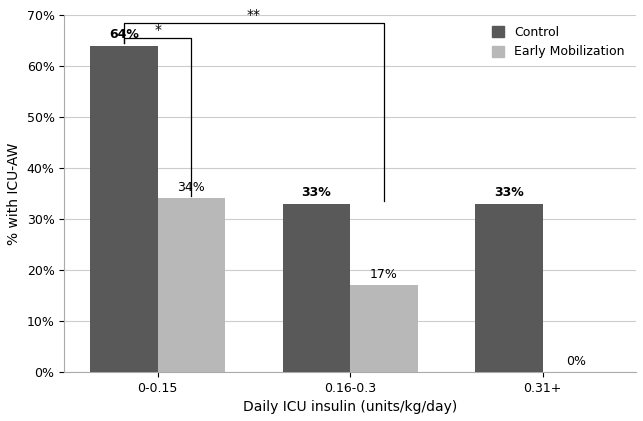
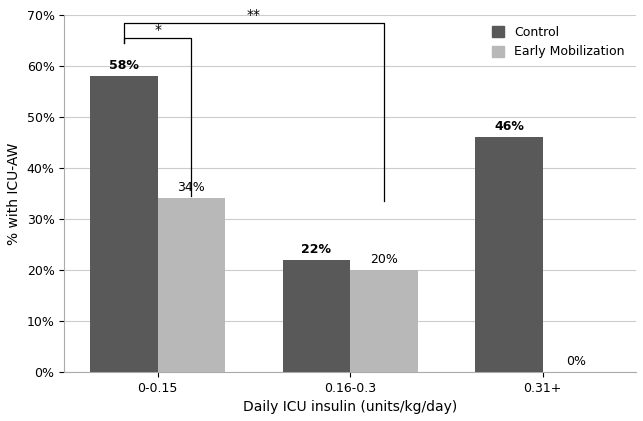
Control/0-0.15: 64% -> 58%
Control/0.16-0.3: 33% -> 22%
Early Mobilization/0.16-0.3: 17% -> 20%
Control/0.31+: 33% -> 46%
